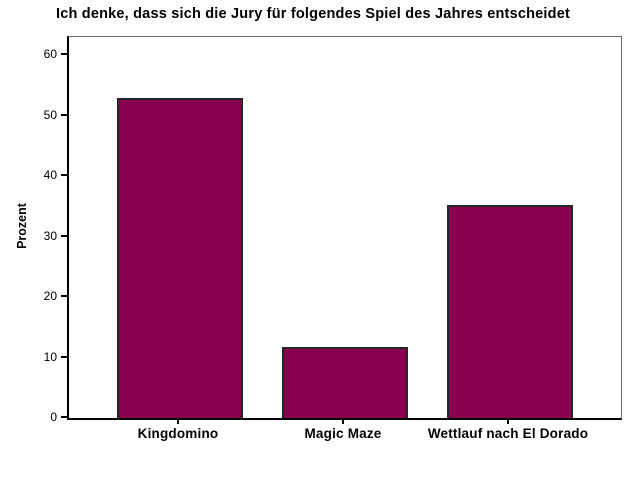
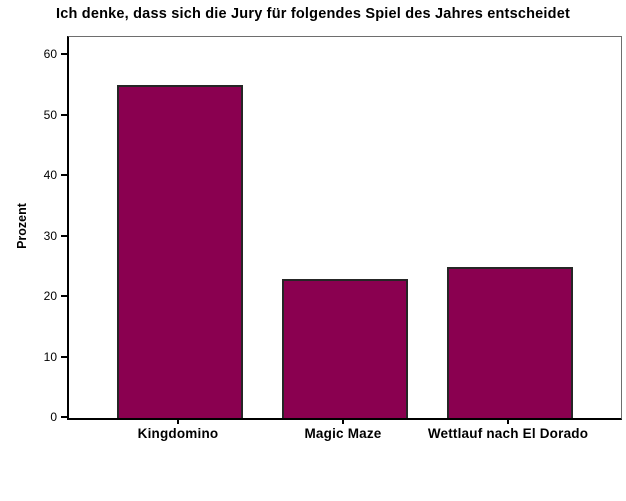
Kingdomino: 53 -> 55
Magic Maze: 12 -> 23
Wettlauf nach El Dorado: 35 -> 25
